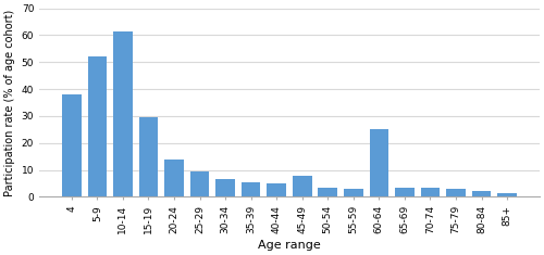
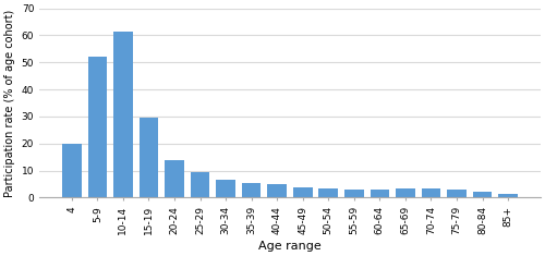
4: 38.0 -> 20.0
45-49: 8.0 -> 3.8
60-64: 25.0 -> 3.0
